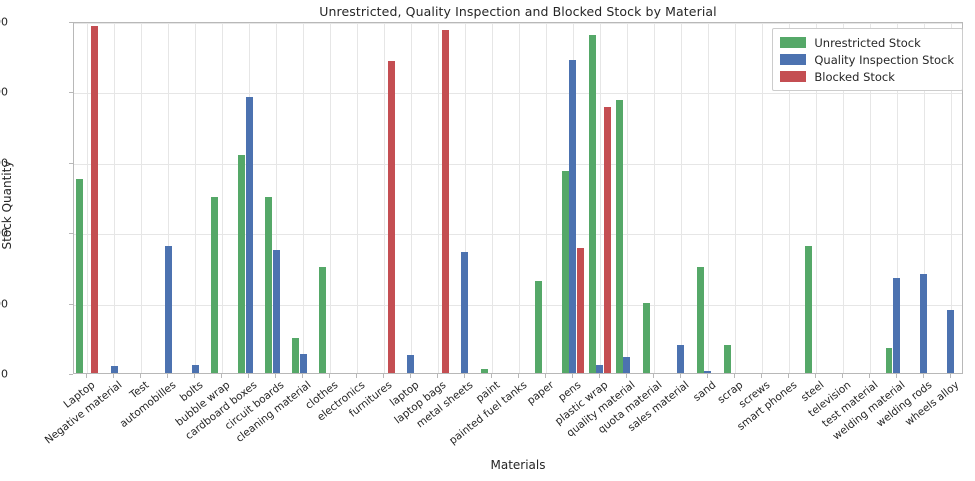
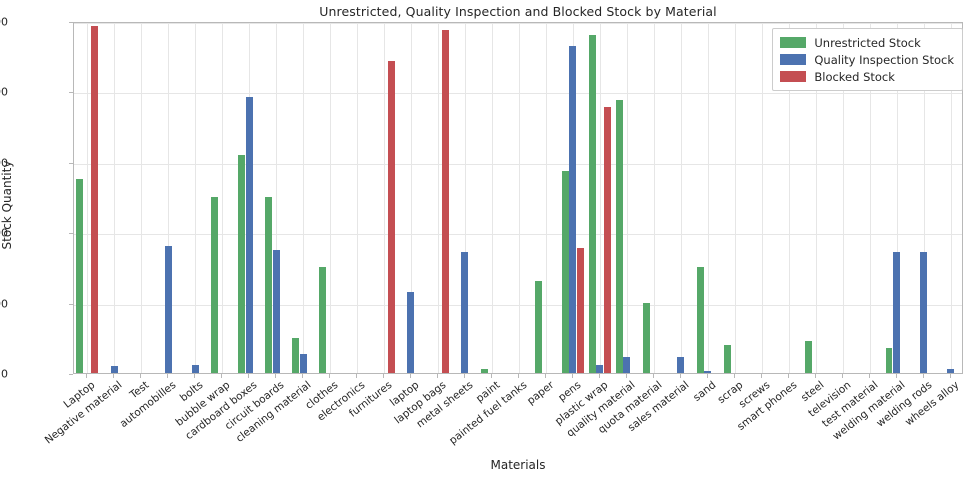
Quality Inspection Stock/laptop: 50 -> 230
Quality Inspection Stock/pens: 890 -> 930
Quality Inspection Stock/sales material: 80 -> 40
Unrestricted Stock/steel: 360 -> 90
Quality Inspection Stock/welding material: 270 -> 340
Quality Inspection Stock/welding rods: 280 -> 340
Quality Inspection Stock/wheels alloy: 180 -> 10
